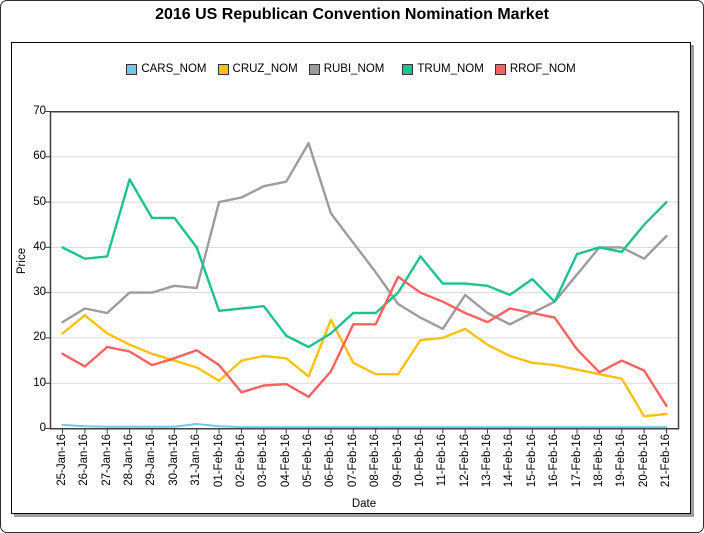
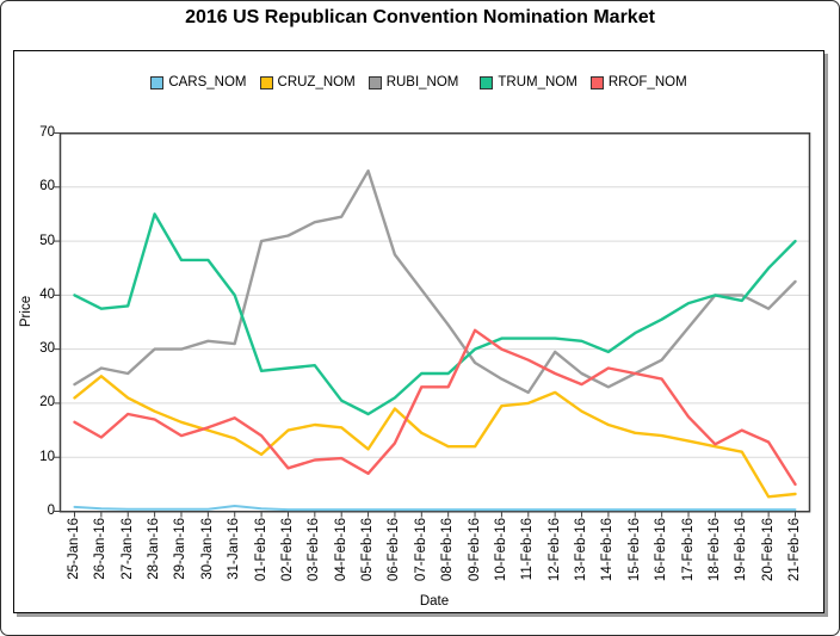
CRUZ_NOM/06-Feb-16: 24 -> 19
TRUM_NOM/10-Feb-16: 38 -> 32
TRUM_NOM/16-Feb-16: 28 -> 36
